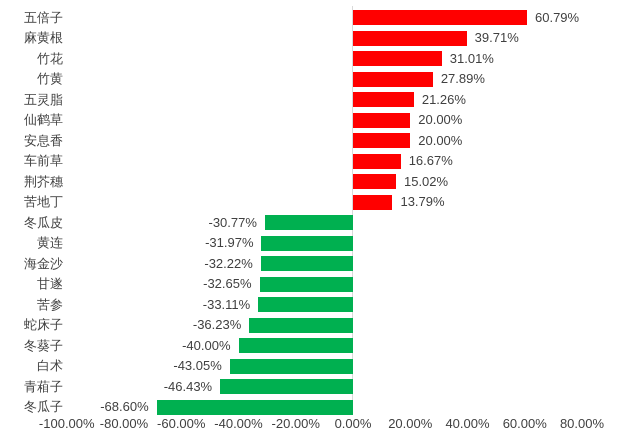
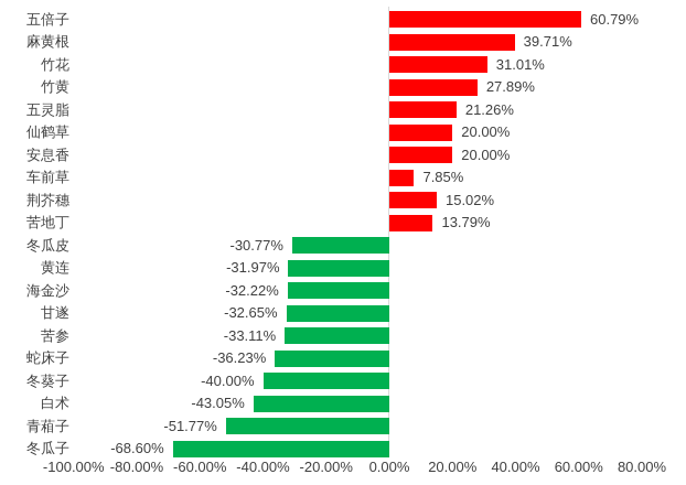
车前草: 16.67% -> 7.85%
青葙子: -46.43% -> -51.77%
